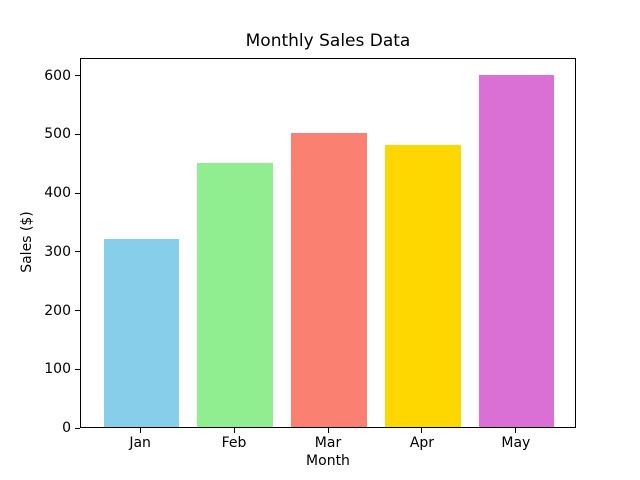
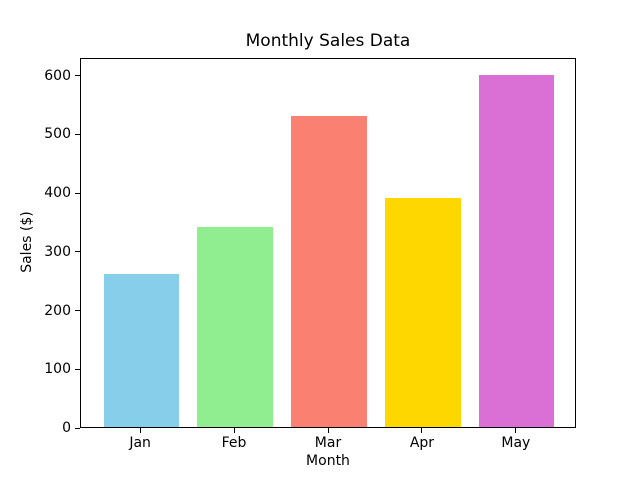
Jan: 320 -> 260
Feb: 450 -> 340
Mar: 500 -> 530
Apr: 480 -> 390
